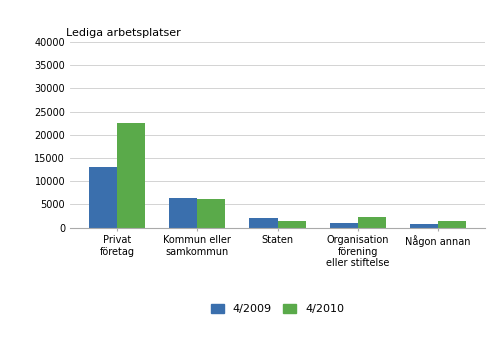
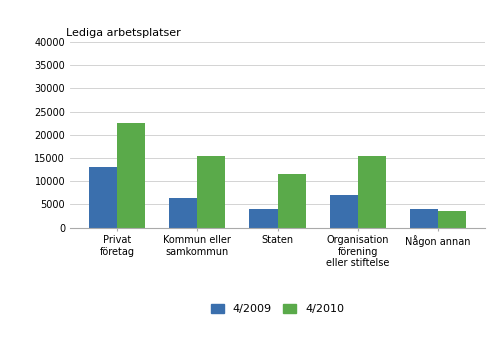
4/2010/Kommun eller samkommun: 6100 -> 15500
4/2009/Staten: 2000 -> 4000
4/2010/Staten: 1400 -> 11500
4/2009/Organisation förening eller stiftelse: 900 -> 7000
4/2010/Organisation förening eller stiftelse: 2200 -> 15500
4/2009/Någon annan: 700 -> 4000
4/2010/Någon annan: 1500 -> 3500
